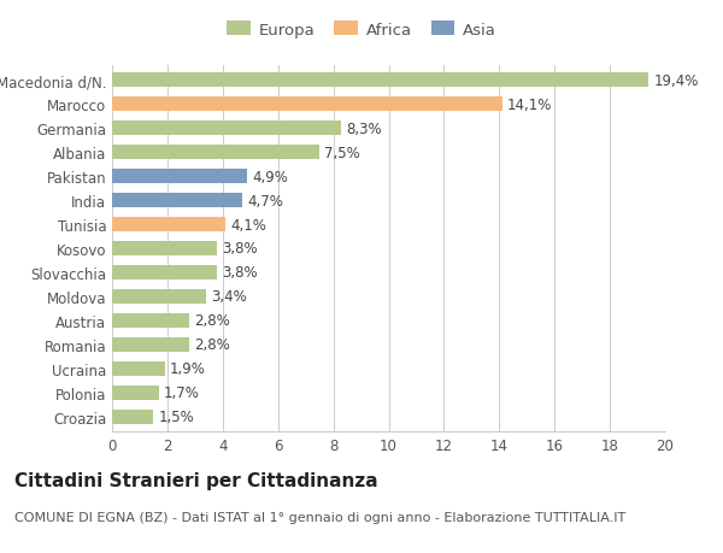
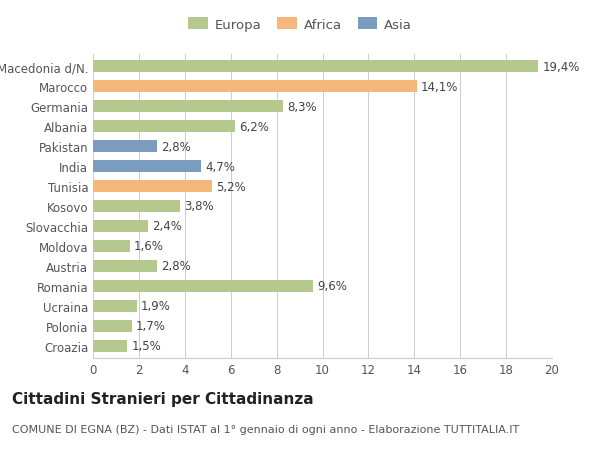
Albania: 7,5% -> 6,2%
Pakistan: 4,9% -> 2,8%
Tunisia: 4,1% -> 5,2%
Slovacchia: 3,8% -> 2,4%
Moldova: 3,4% -> 1,6%
Romania: 2,8% -> 9,6%
